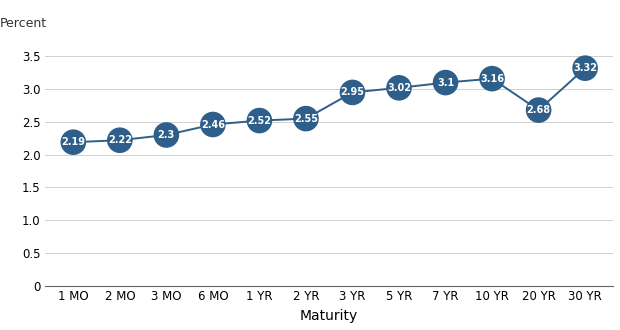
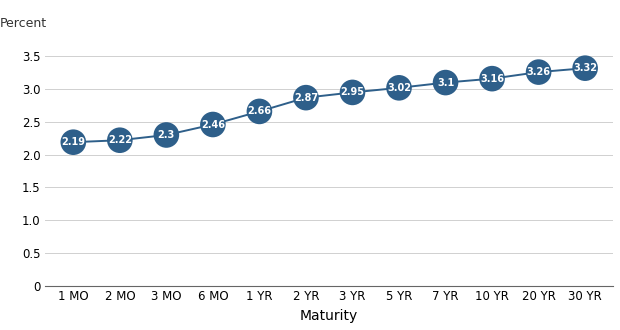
1 YR: 2.52 -> 2.66
2 YR: 2.55 -> 2.87
20 YR: 2.68 -> 3.26
